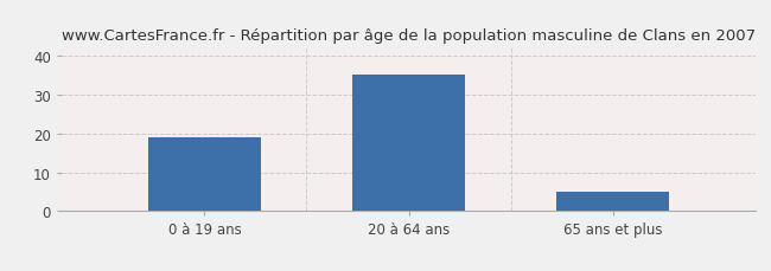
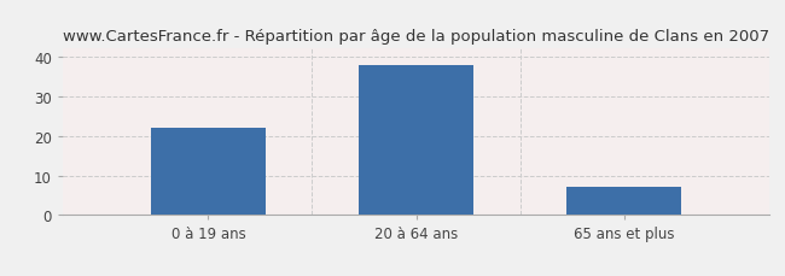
0 à 19 ans: 19 -> 22
20 à 64 ans: 35 -> 38
65 ans et plus: 5 -> 7
